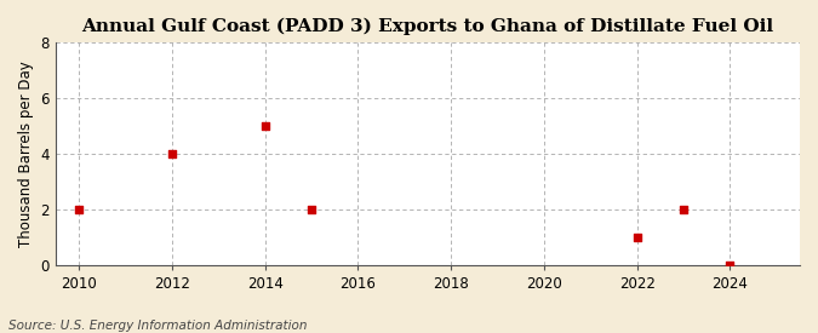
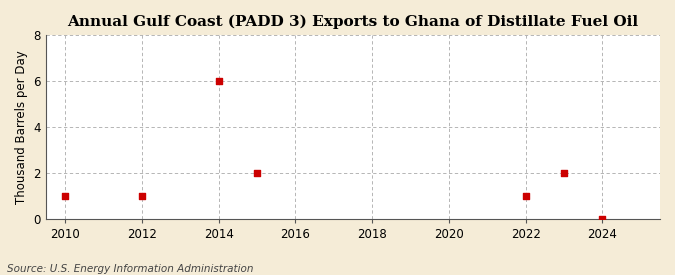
2010: 2 -> 1
2012: 4 -> 1
2014: 5 -> 6
